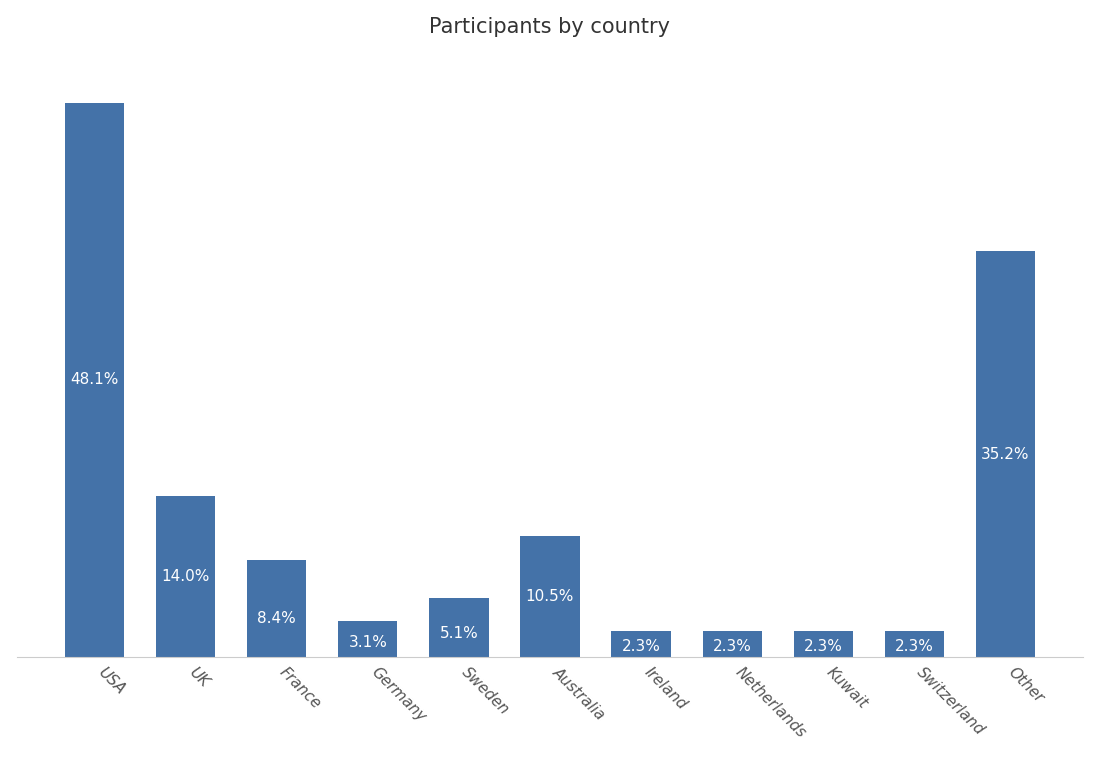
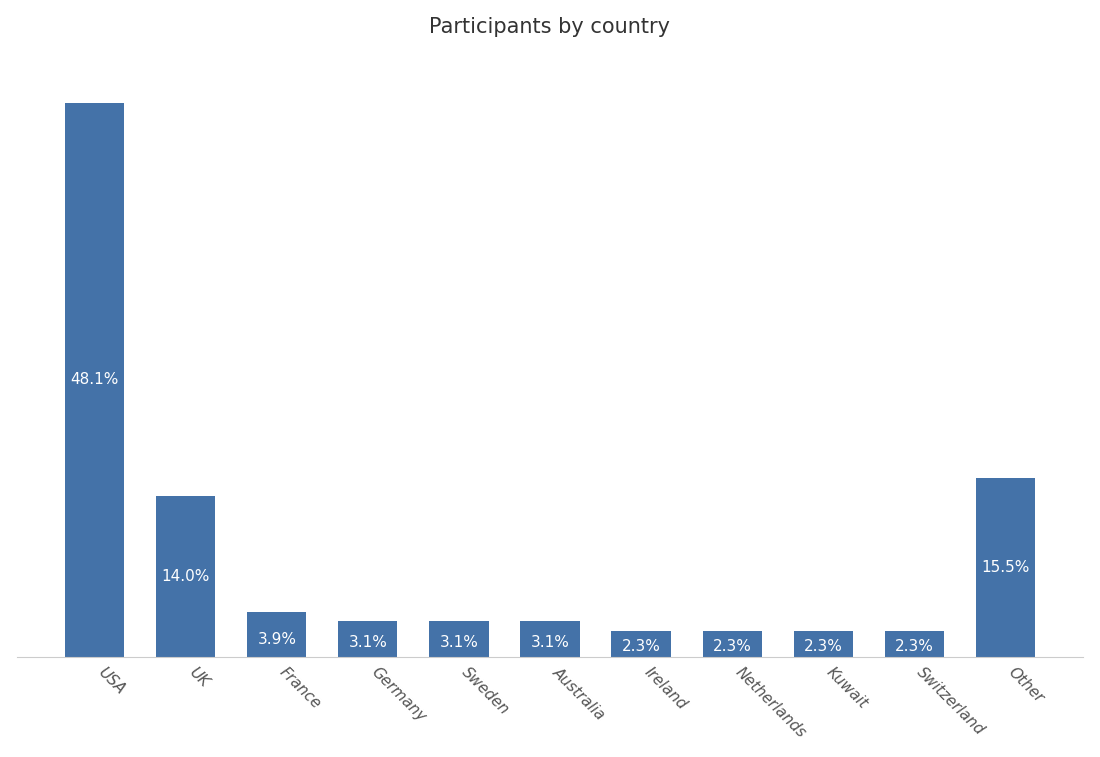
France: 8.4% -> 3.9%
Sweden: 5.1% -> 3.1%
Australia: 10.5% -> 3.1%
Other: 35.2% -> 15.5%
